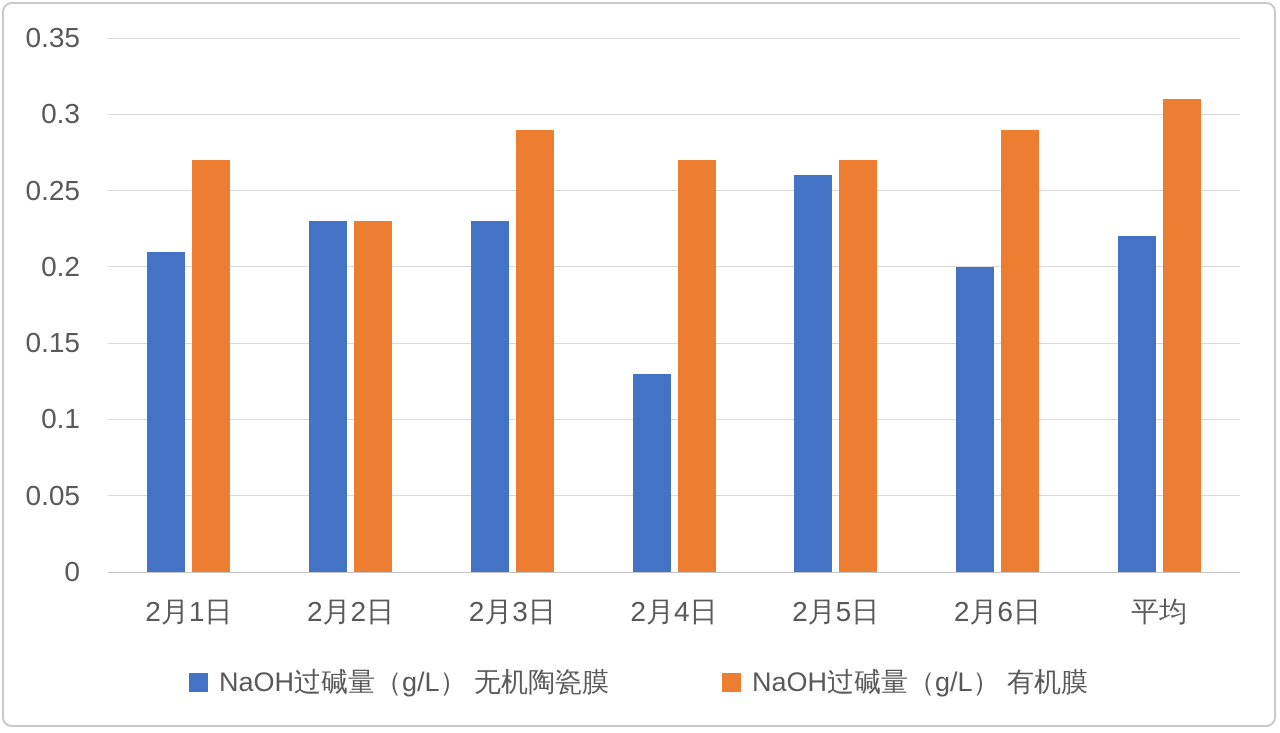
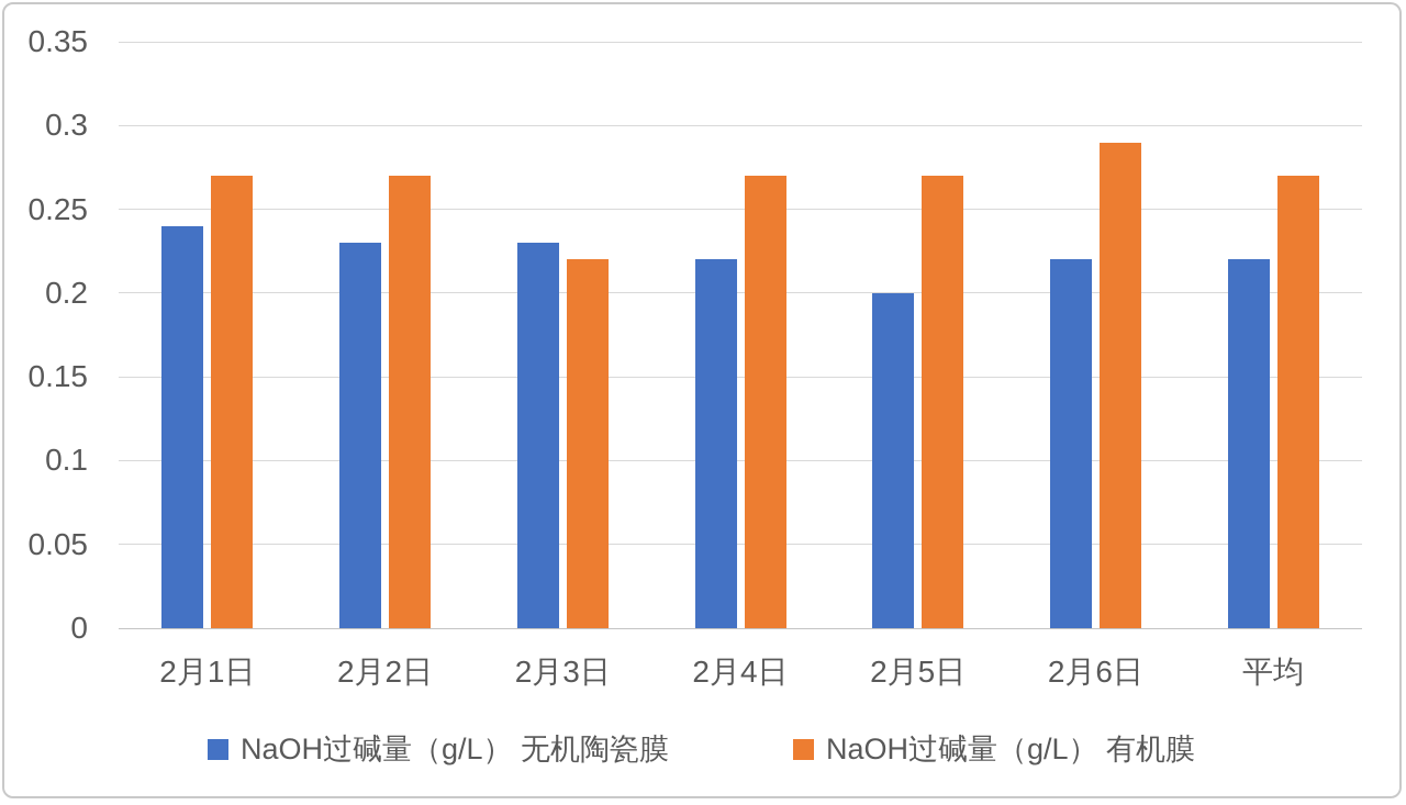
NaOH过碱量（g/L） 无机陶瓷膜/2月1日: 0.21 -> 0.24
NaOH过碱量（g/L） 有机膜/2月2日: 0.23 -> 0.27
NaOH过碱量（g/L） 有机膜/2月3日: 0.29 -> 0.22
NaOH过碱量（g/L） 无机陶瓷膜/2月4日: 0.13 -> 0.22
NaOH过碱量（g/L） 无机陶瓷膜/2月5日: 0.26 -> 0.20
NaOH过碱量（g/L） 无机陶瓷膜/2月6日: 0.20 -> 0.22
NaOH过碱量（g/L） 有机膜/平均: 0.31 -> 0.27
